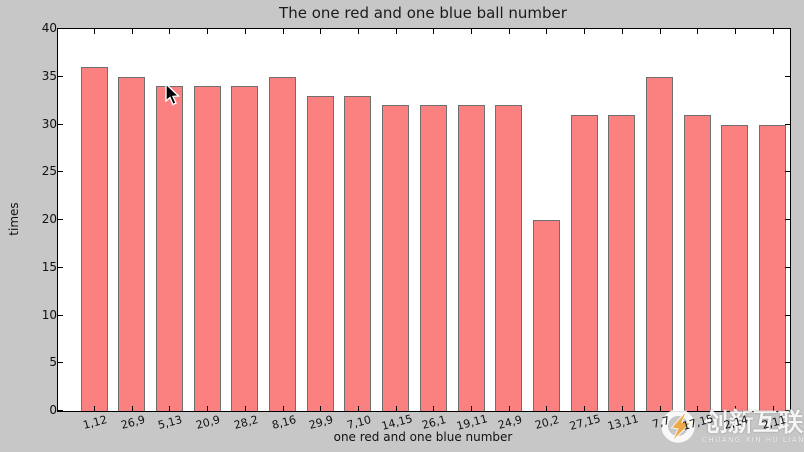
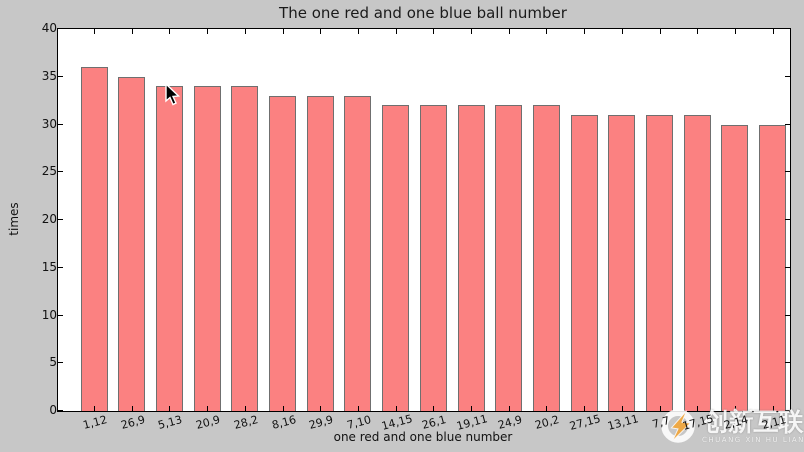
8,16: 35 -> 33
20,2: 20 -> 32
7,7: 35 -> 31
